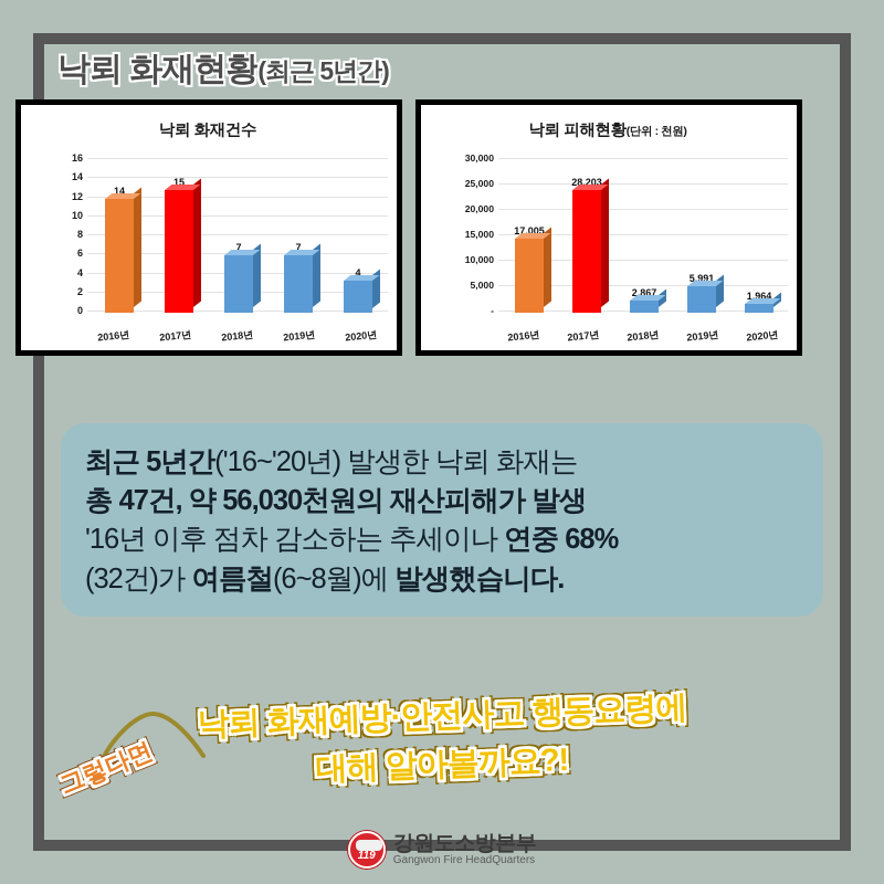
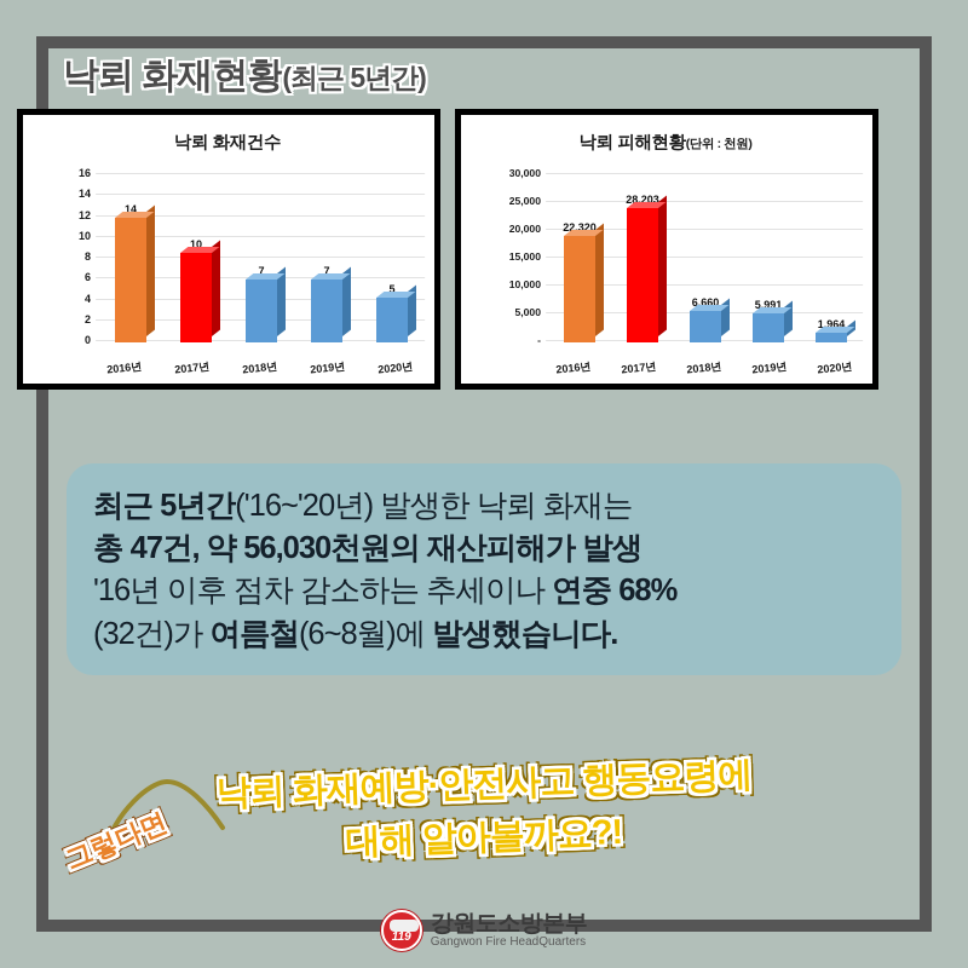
낙뢰 화재건수/2017년: 15 -> 10
낙뢰 화재건수/2020년: 4 -> 5
낙뢰 피해현황(단위 : 천원)/2016년: 17,005 -> 22,320
낙뢰 피해현황(단위 : 천원)/2018년: 2,867 -> 6,660
